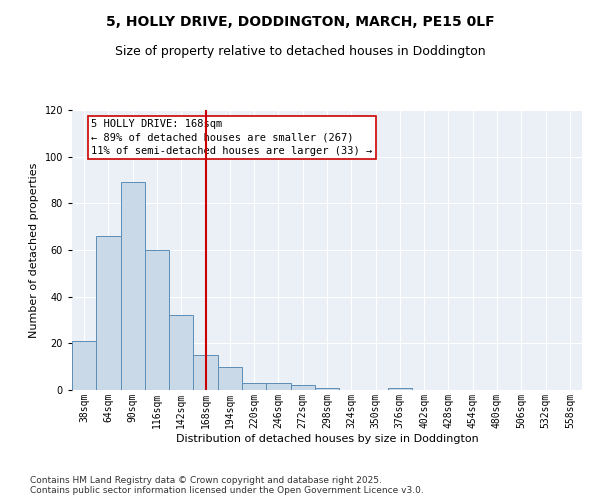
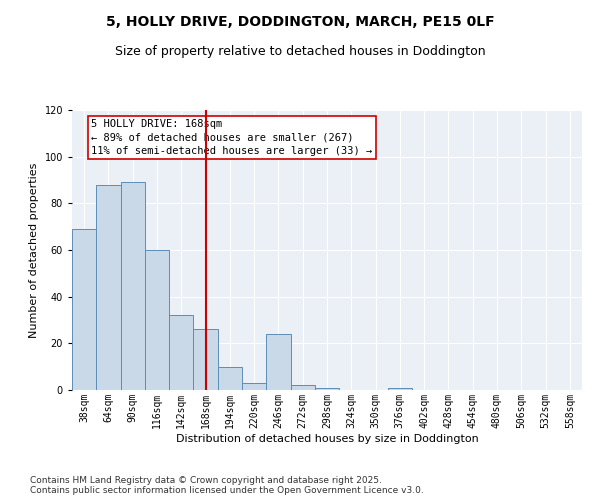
38sqm: 21 -> 69
64sqm: 66 -> 88
168sqm: 15 -> 26
246sqm: 3 -> 24
